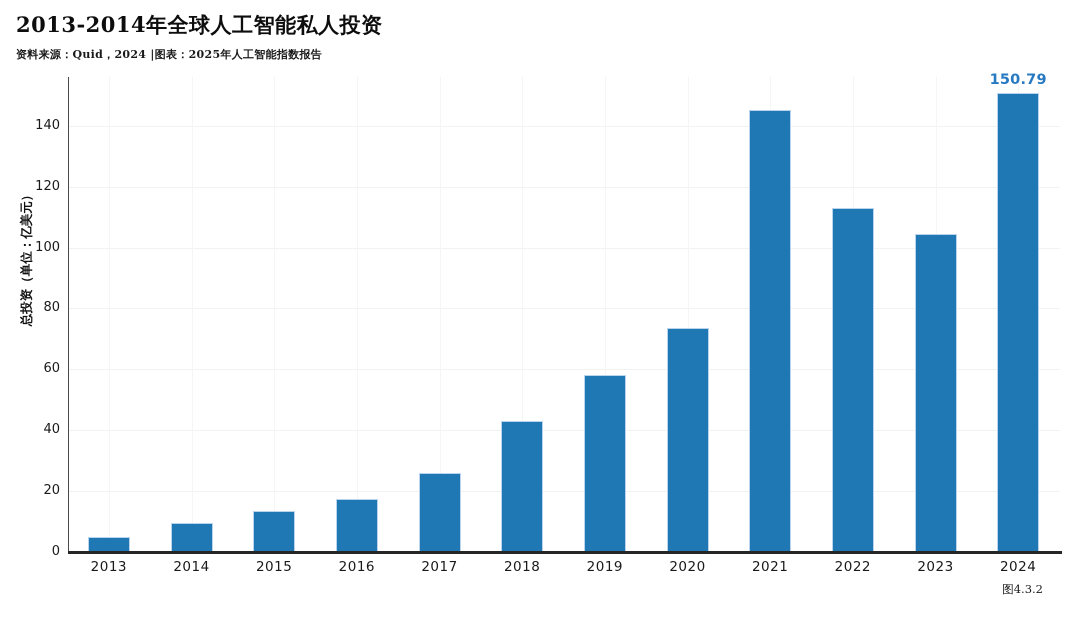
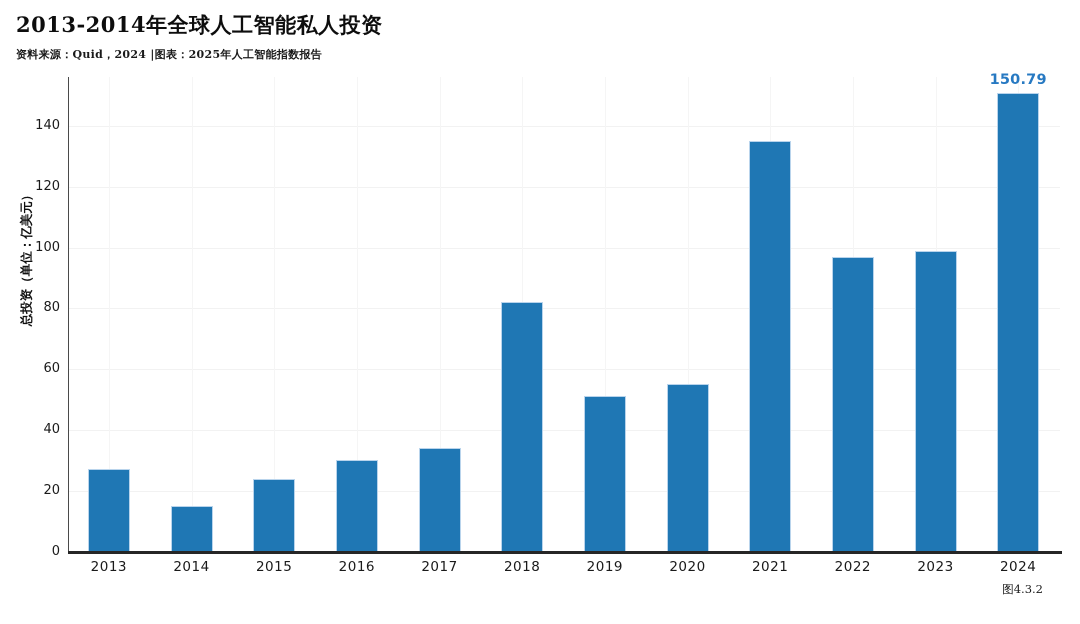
2013: 5 -> 27
2014: 9 -> 15
2015: 13 -> 24
2016: 17 -> 30
2017: 26 -> 34
2018: 43 -> 82
2019: 58 -> 51
2020: 74 -> 55
2021: 145 -> 135
2022: 113 -> 97
2023: 104 -> 99
